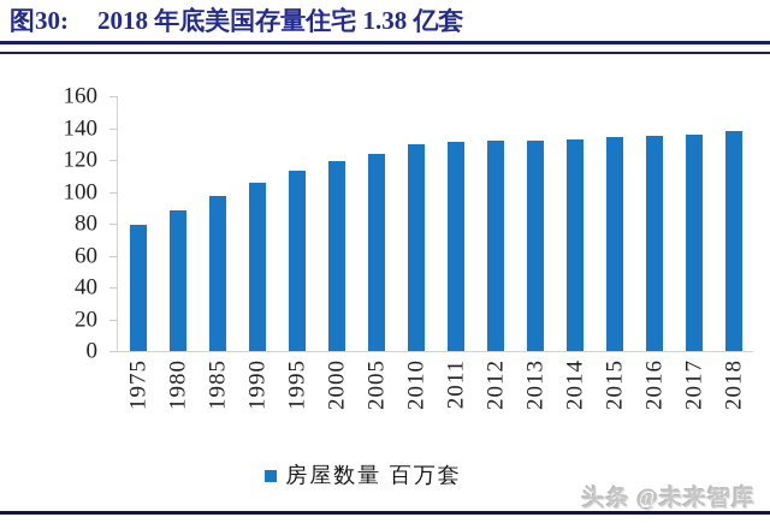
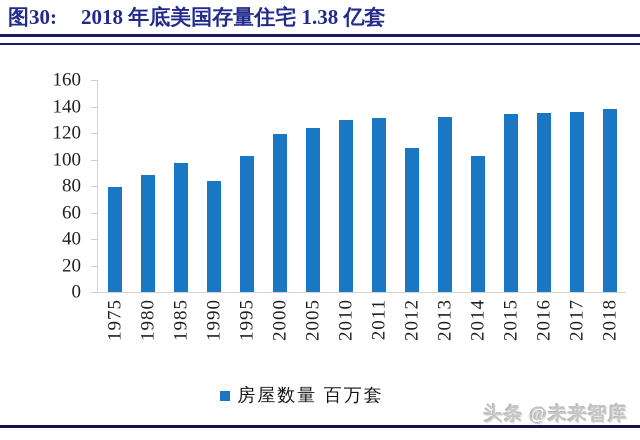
1990: 106 -> 84
1995: 113 -> 103
2012: 132 -> 109
2014: 133 -> 103
